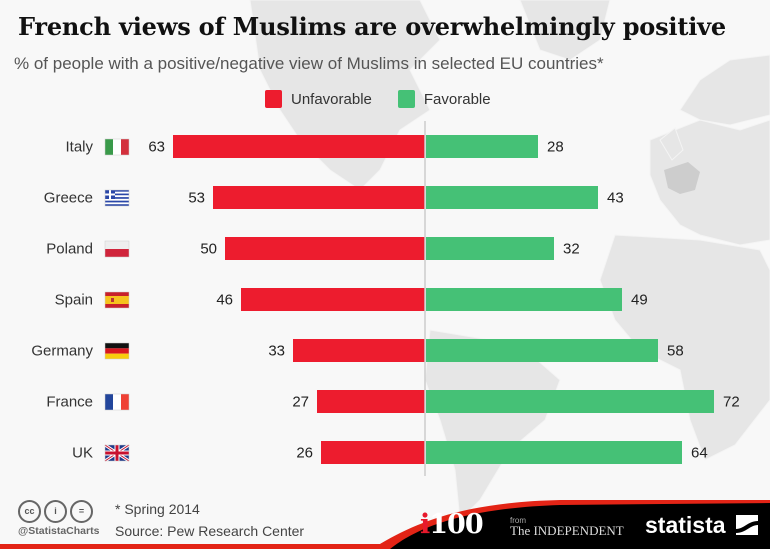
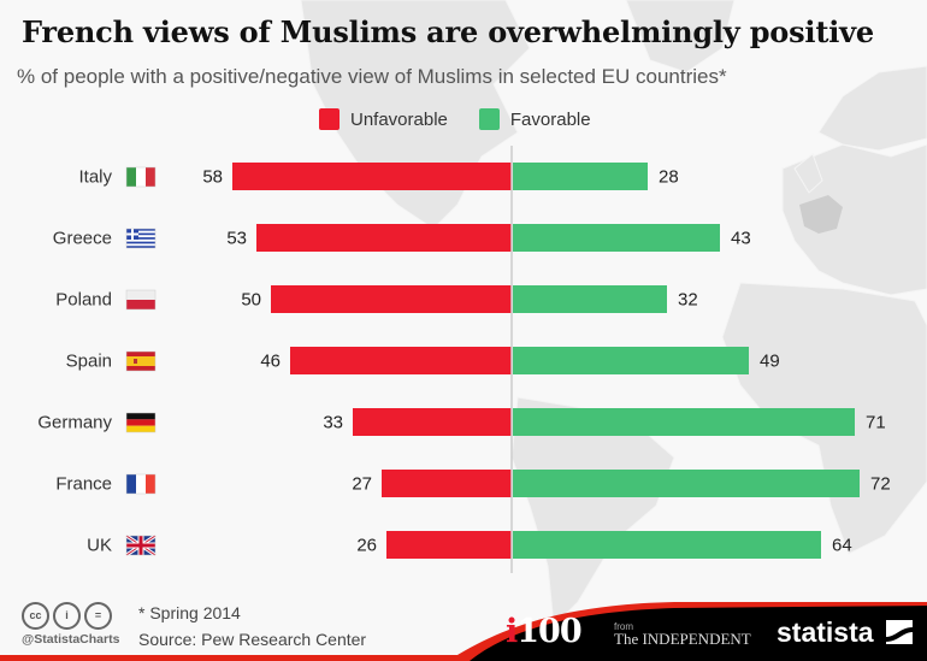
Unfavorable/Italy: 63 -> 58
Favorable/Germany: 58 -> 71
